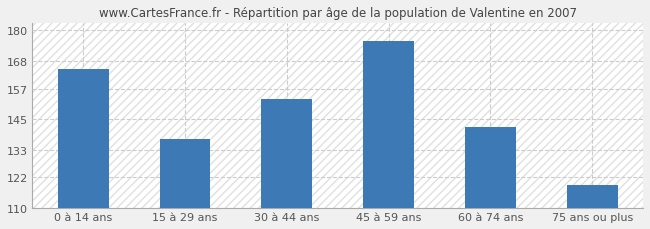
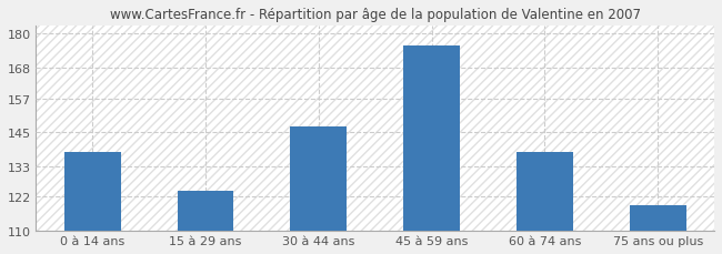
0 à 14 ans: 165 -> 138
15 à 29 ans: 137 -> 124
30 à 44 ans: 153 -> 147
60 à 74 ans: 142 -> 138
